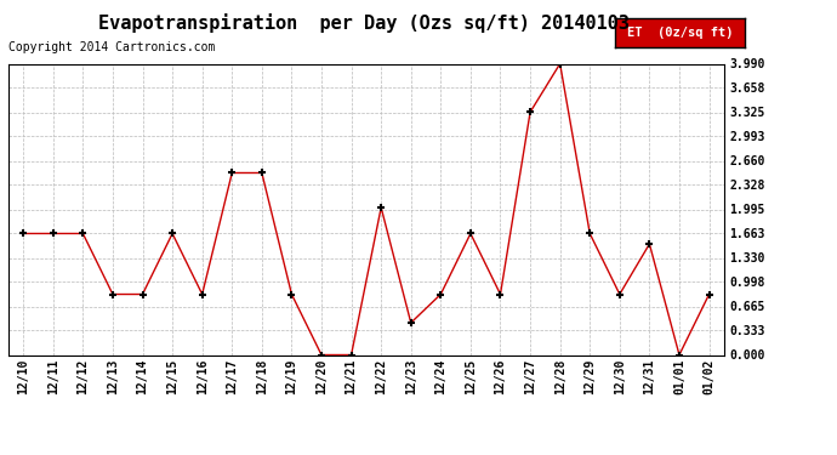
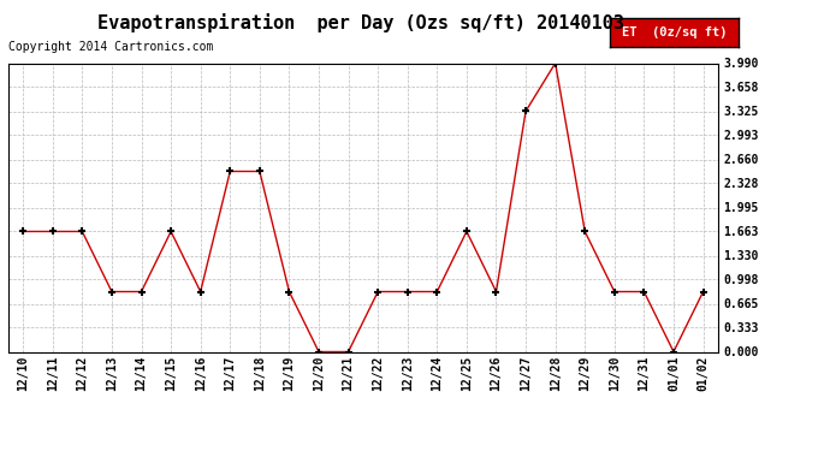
12/22: 2.02 -> 0.83
12/23: 0.44 -> 0.83
12/31: 1.52 -> 0.83
